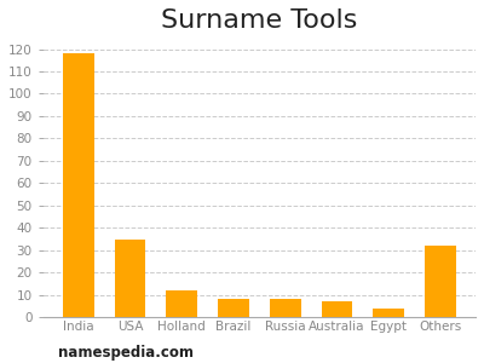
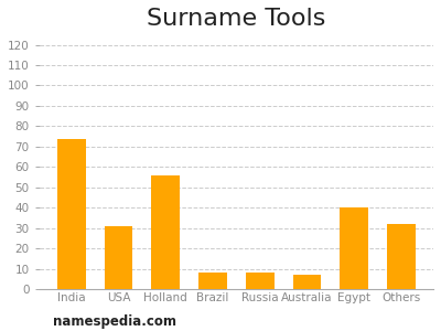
India: 118 -> 74
USA: 35 -> 31
Holland: 12 -> 56
Egypt: 4 -> 40
